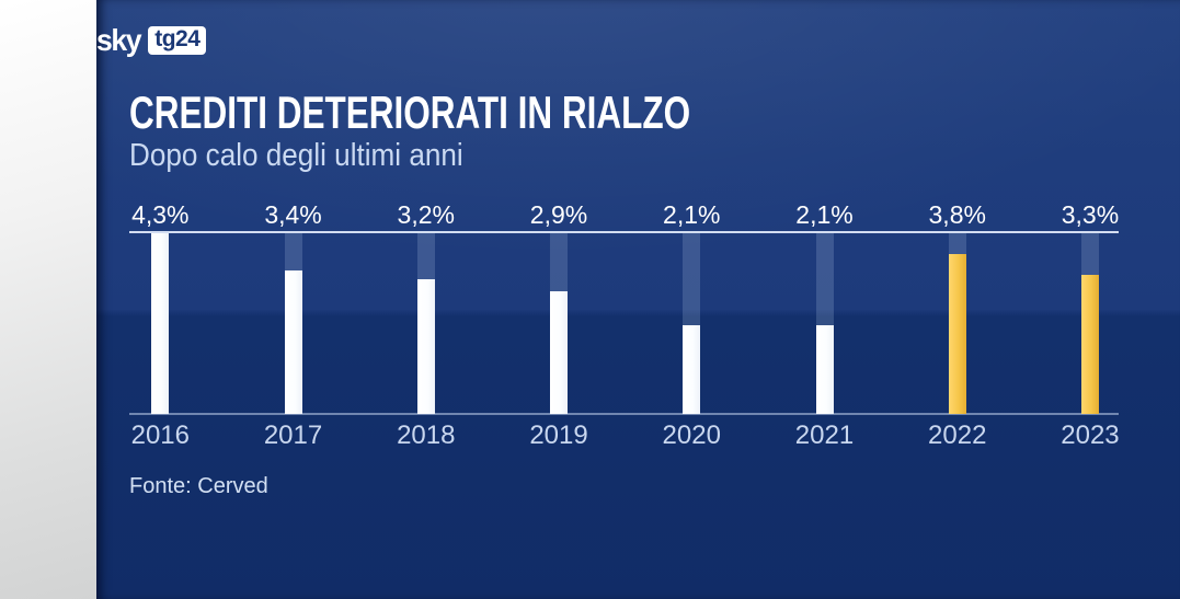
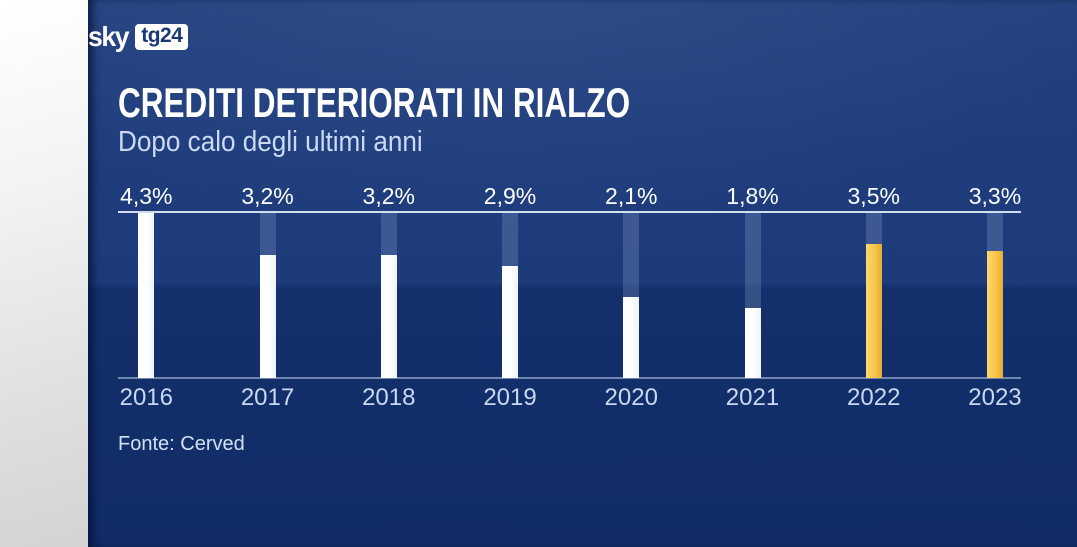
2017: 3,4% -> 3,2%
2021: 2,1% -> 1,8%
2022: 3,8% -> 3,5%
